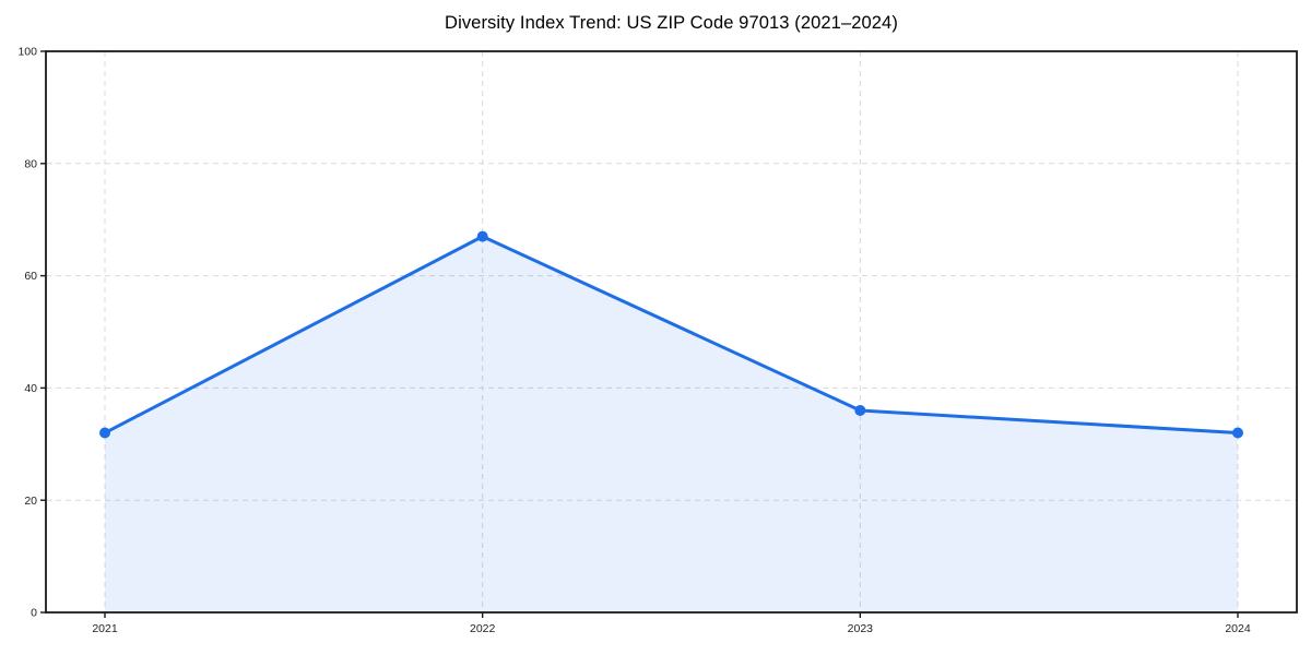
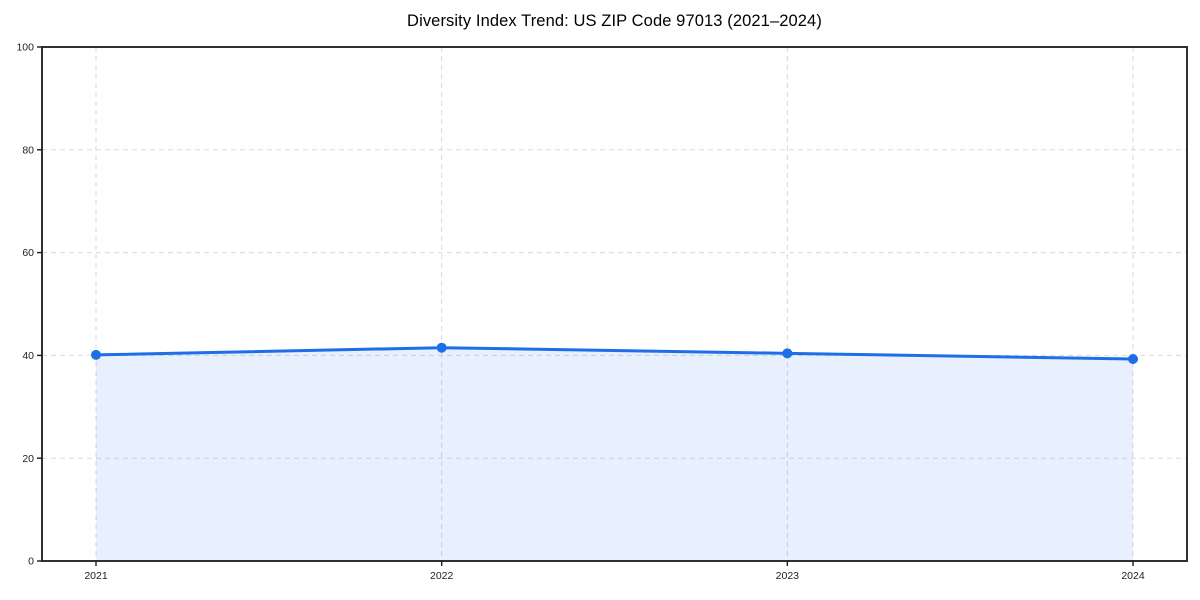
2021: 32 -> 40
2022: 67 -> 42
2023: 36 -> 40
2024: 32 -> 39
